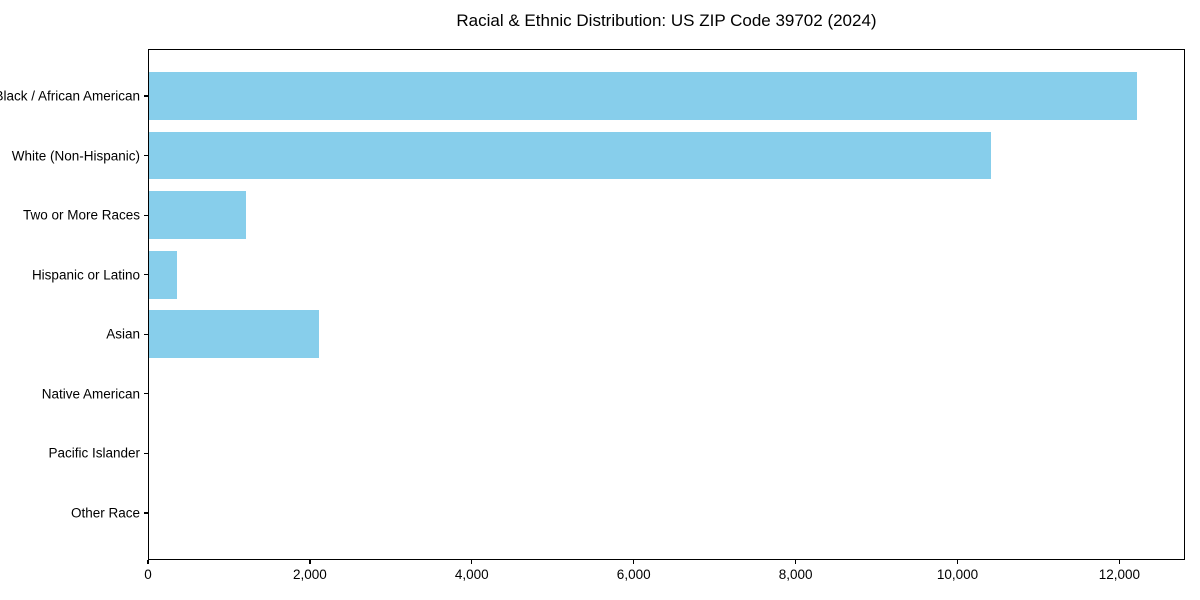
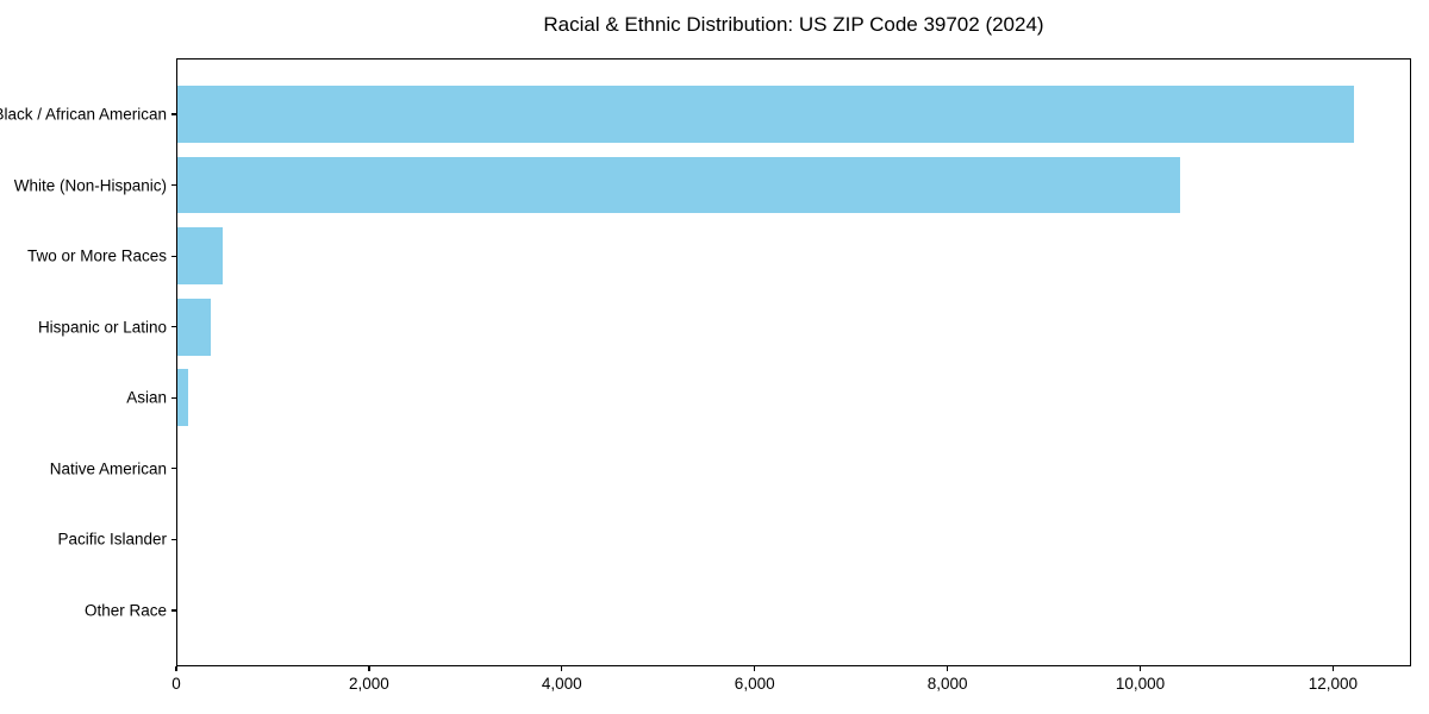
Two or More Races: 1200 -> 500
Asian: 2100 -> 100
